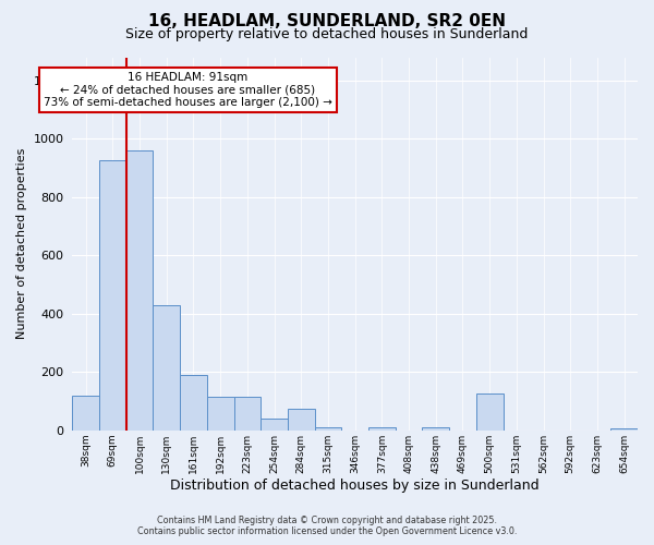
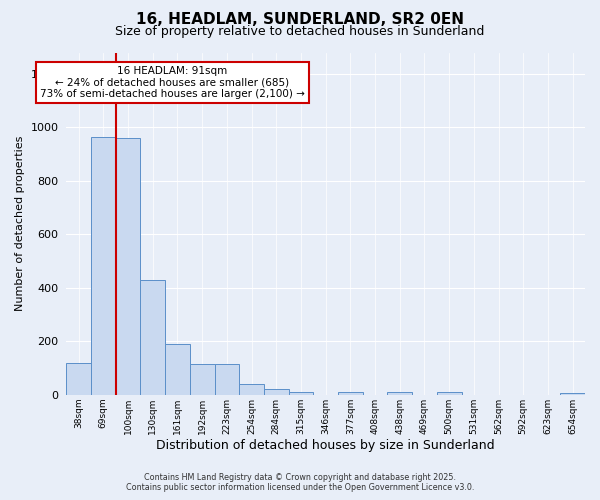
69sqm: 925 -> 965
284sqm: 75 -> 20
500sqm: 125 -> 10
